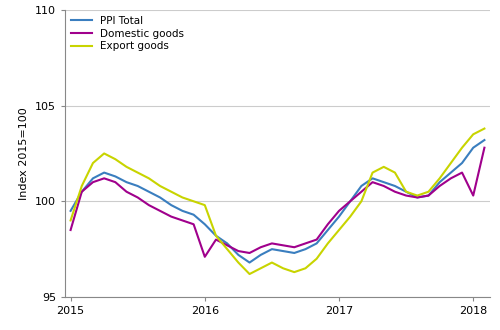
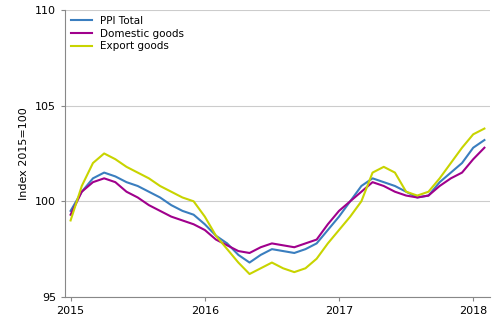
Domestic goods/2015: 98.5 -> 99.3
Domestic goods/2016: 97.1 -> 98.5
Export goods/2016: 99.8 -> 99.2
Domestic goods/2018: 100.3 -> 102.2
